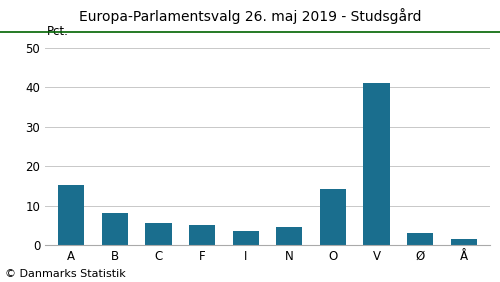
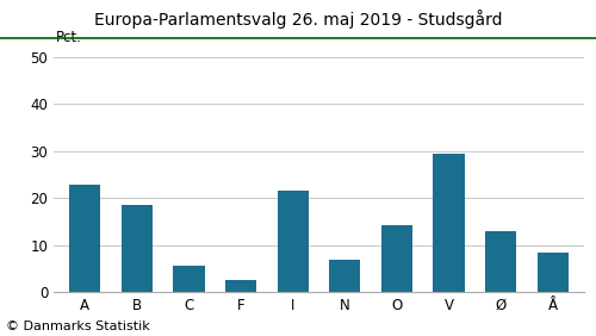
A: 15.2 -> 23.0
B: 8.1 -> 18.5
F: 5.1 -> 2.5
I: 3.6 -> 21.5
N: 4.6 -> 7.0
V: 41.1 -> 29.5
Ø: 3.0 -> 13.0
Å: 1.6 -> 8.5
